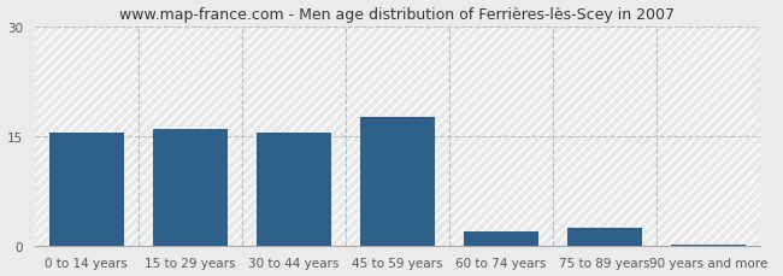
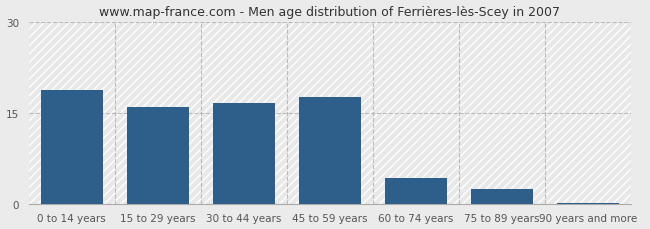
0 to 14 years: 15.5 -> 18.8
30 to 44 years: 15.5 -> 16.6
60 to 74 years: 2.0 -> 4.2
